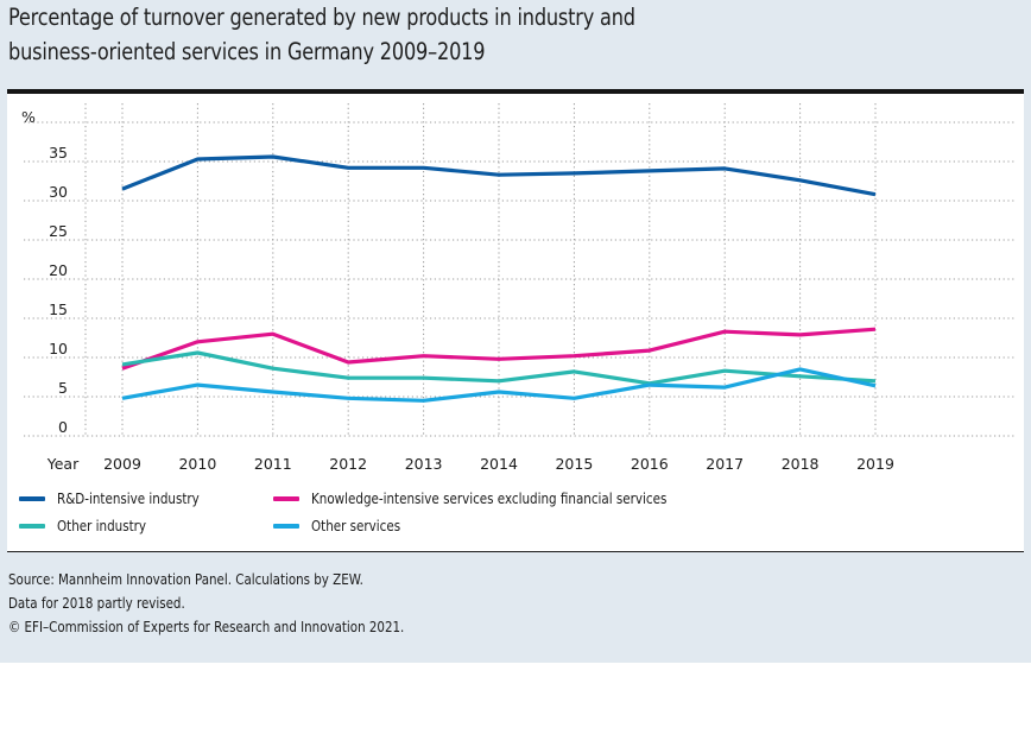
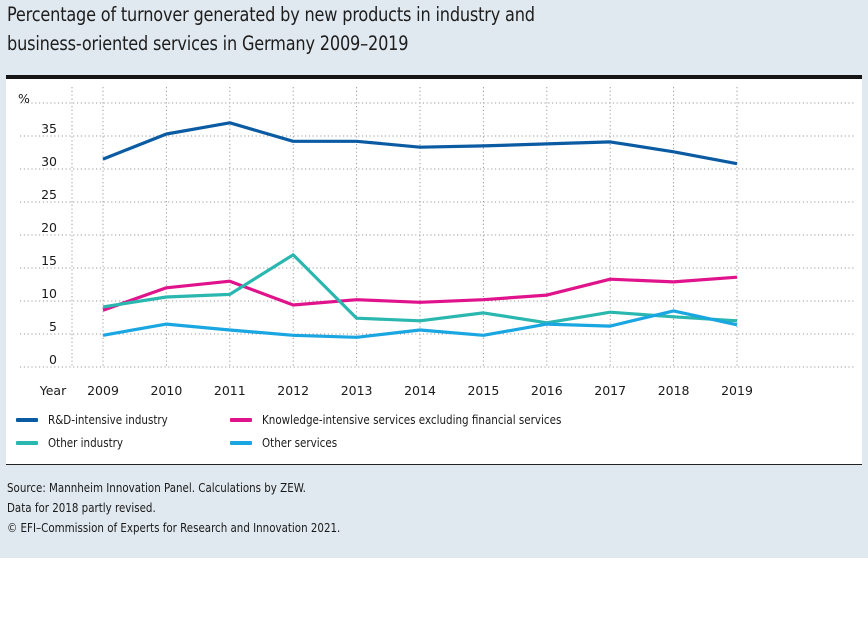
R&D-intensive industry/2011: 36 -> 37
Other industry/2011: 9 -> 11
Other industry/2012: 7 -> 17
